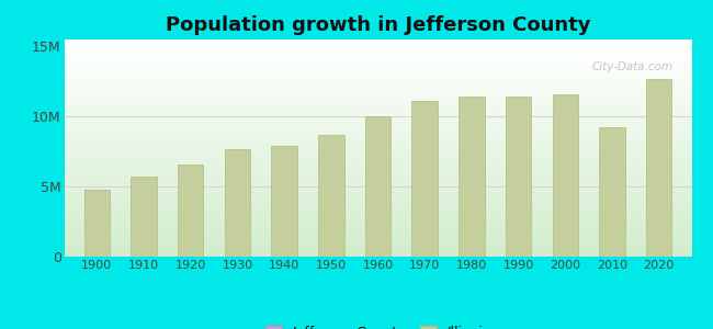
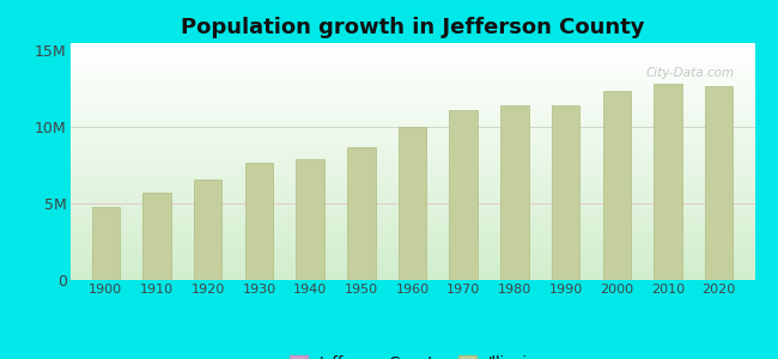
2000: 11.6M -> 12.4M
2010: 9.2M -> 12.8M
